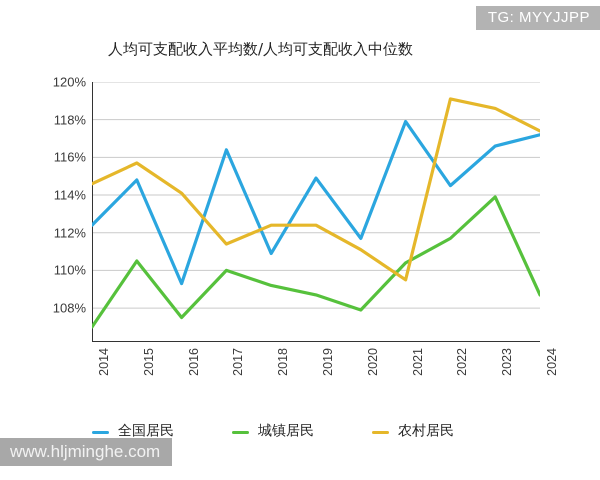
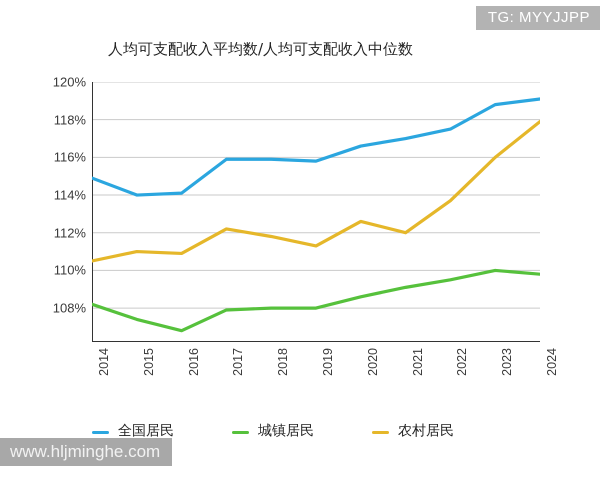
全国居民/2014: 112.4% -> 114.9%
城镇居民/2014: 107.0% -> 108.2%
农村居民/2014: 114.6% -> 110.5%
全国居民/2015: 114.8% -> 114.0%
城镇居民/2015: 110.5% -> 107.4%
农村居民/2015: 115.7% -> 111.0%
全国居民/2016: 109.3% -> 114.1%
城镇居民/2016: 107.5% -> 106.8%
农村居民/2016: 114.1% -> 110.9%
全国居民/2017: 116.4% -> 115.9%
城镇居民/2017: 110.0% -> 107.9%
农村居民/2017: 111.4% -> 112.2%
全国居民/2018: 110.9% -> 115.9%
城镇居民/2018: 109.2% -> 108.0%
农村居民/2018: 112.4% -> 111.8%
全国居民/2019: 114.9% -> 115.8%
城镇居民/2019: 108.7% -> 108.0%
农村居民/2019: 112.4% -> 111.3%
全国居民/2020: 111.7% -> 116.6%
城镇居民/2020: 107.9% -> 108.6%
农村居民/2020: 111.1% -> 112.6%
全国居民/2021: 117.9% -> 117.0%
城镇居民/2021: 110.4% -> 109.1%
农村居民/2021: 109.5% -> 112.0%
全国居民/2022: 114.5% -> 117.5%
城镇居民/2022: 111.7% -> 109.5%
农村居民/2022: 119.1% -> 113.7%
全国居民/2023: 116.6% -> 118.8%
城镇居民/2023: 113.9% -> 110.0%
农村居民/2023: 118.6% -> 116.0%
全国居民/2024: 117.2% -> 119.1%
城镇居民/2024: 108.7% -> 109.8%
农村居民/2024: 117.4% -> 117.9%
